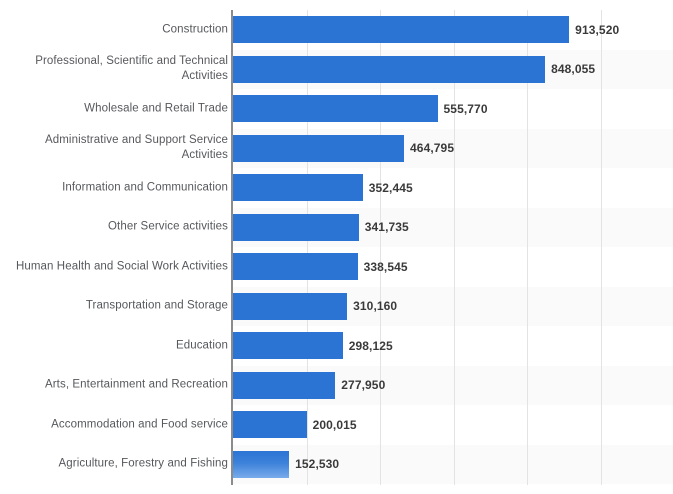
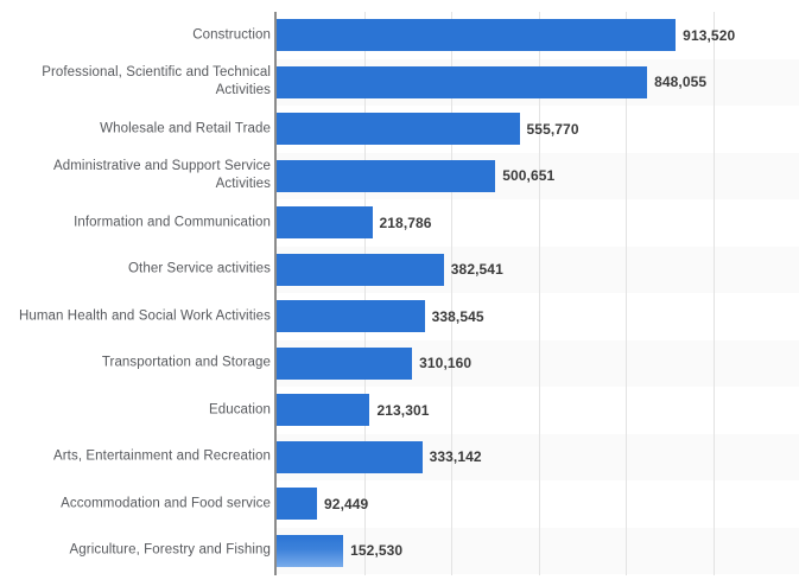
Administrative and Support Service Activities: 464,795 -> 500,651
Information and Communication: 352,445 -> 218,786
Other Service activities: 341,735 -> 382,541
Education: 298,125 -> 213,301
Arts, Entertainment and Recreation: 277,950 -> 333,142
Accommodation and Food service: 200,015 -> 92,449
